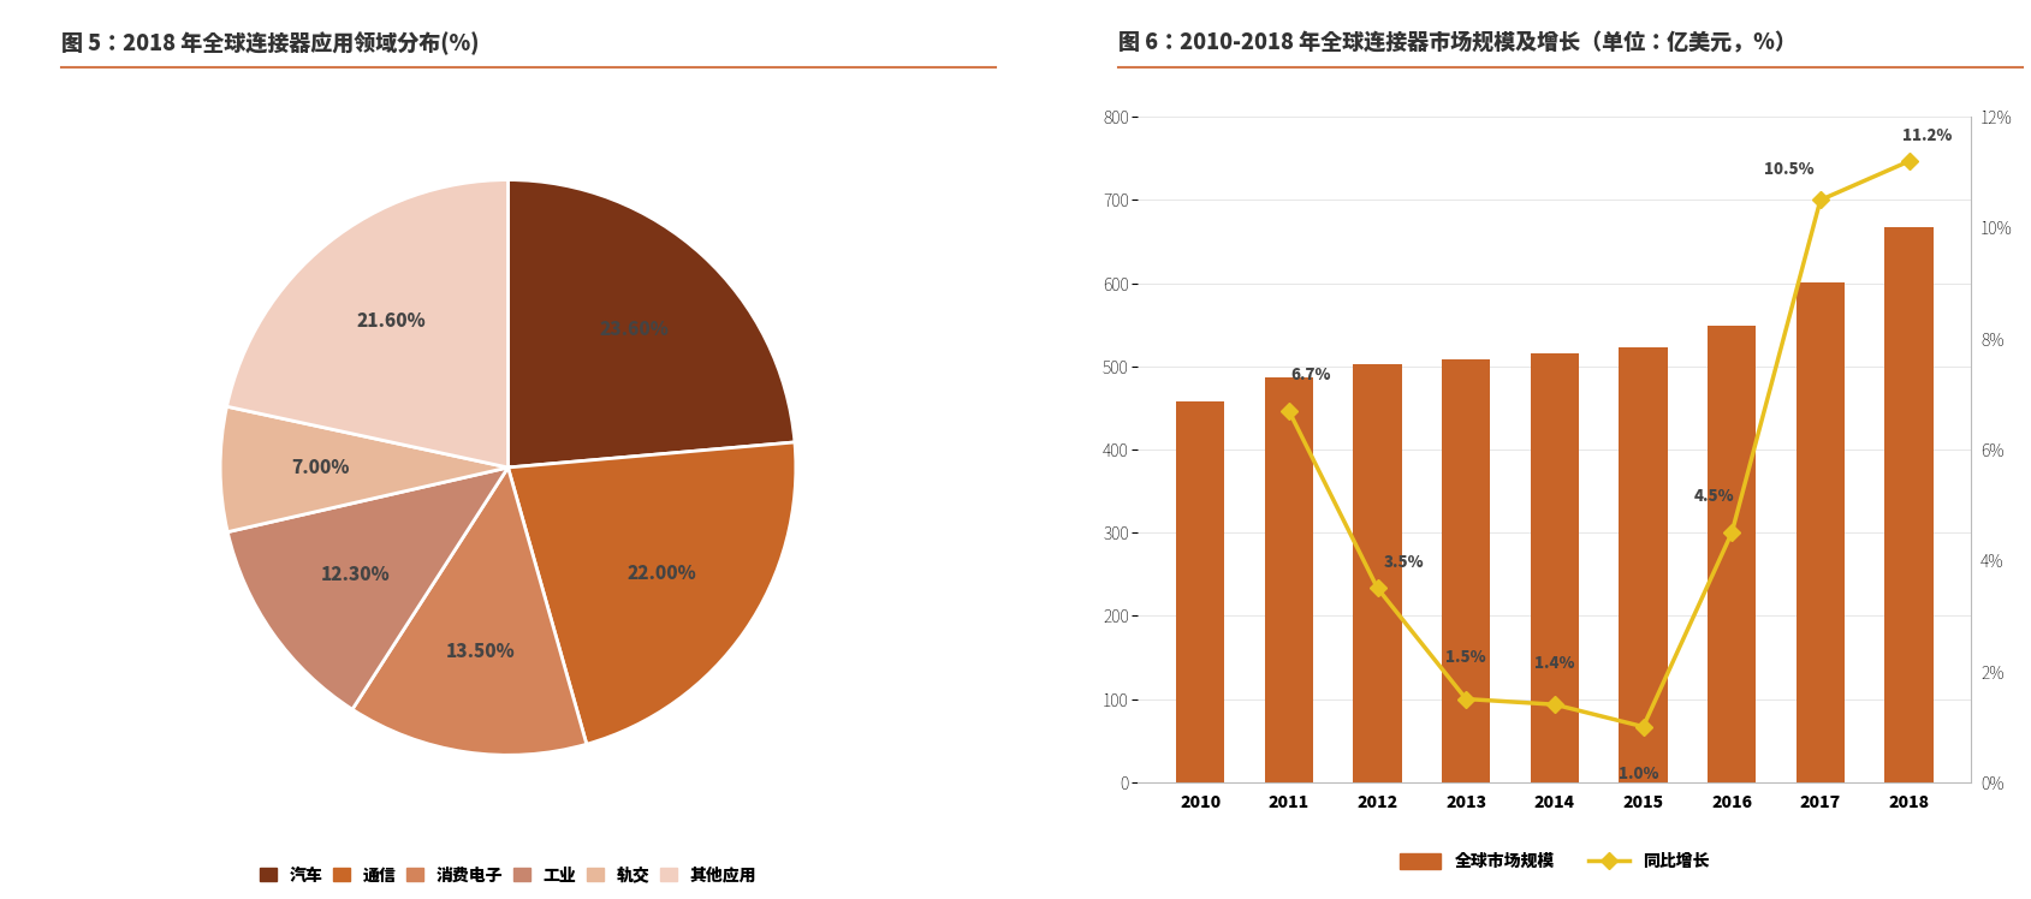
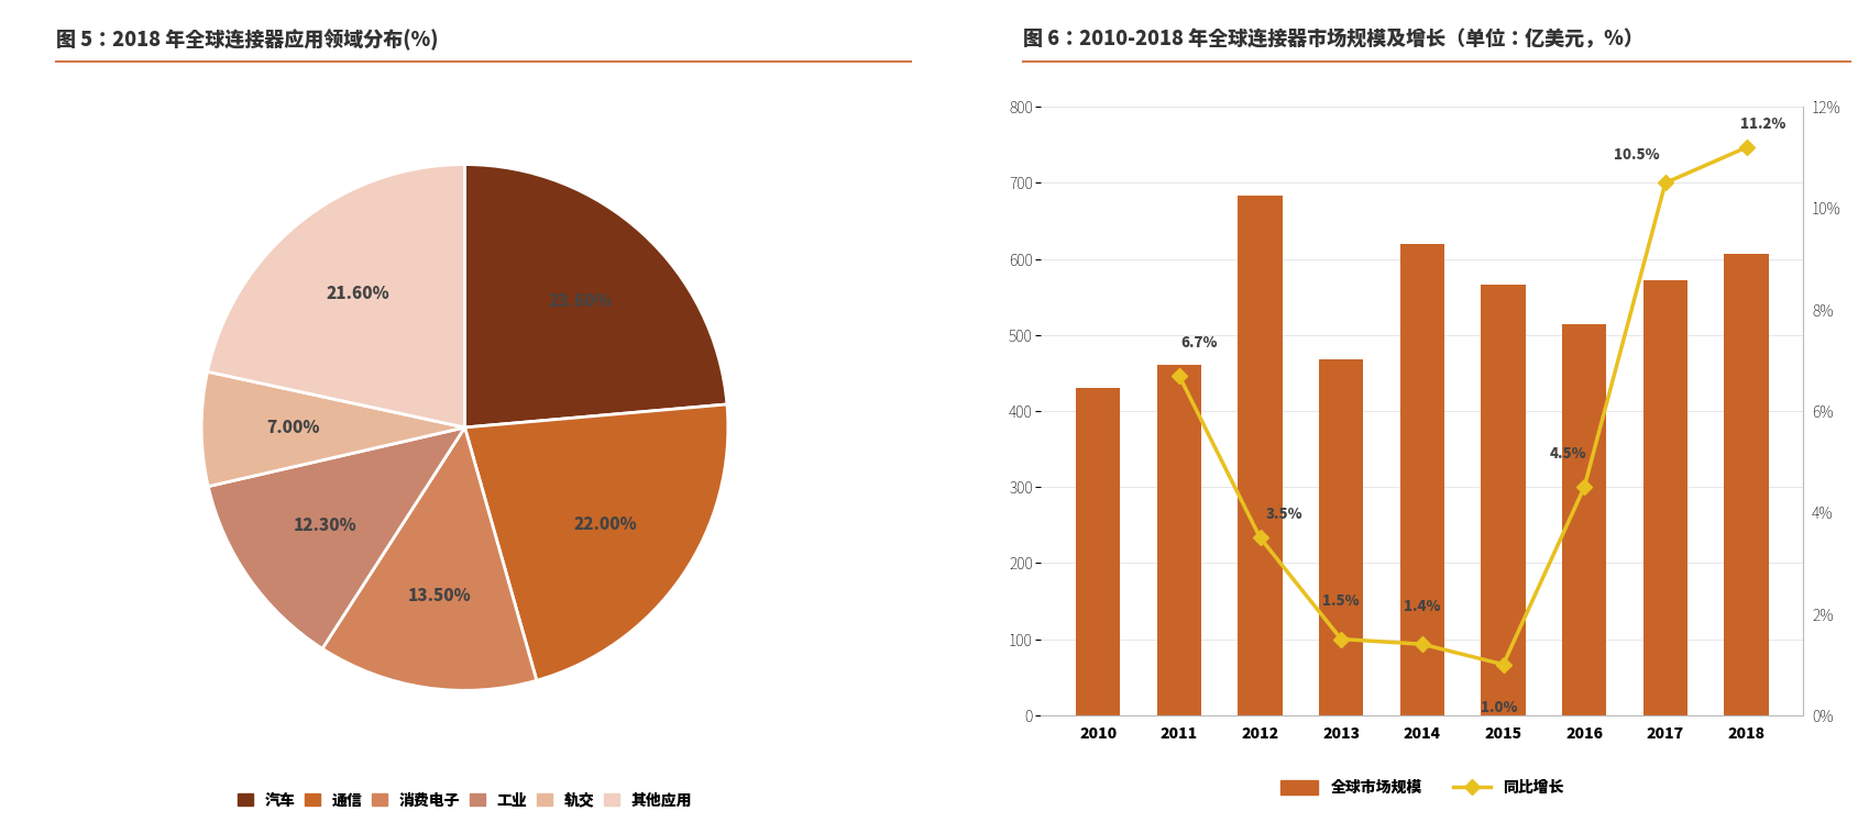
全球市场规模/2010: 458 -> 430
全球市场规模/2011: 487 -> 460
全球市场规模/2012: 502 -> 684
全球市场规模/2013: 508 -> 468
全球市场规模/2014: 516 -> 620
全球市场规模/2015: 523 -> 566
全球市场规模/2016: 549 -> 514
全球市场规模/2017: 601 -> 572
全球市场规模/2018: 668 -> 606
